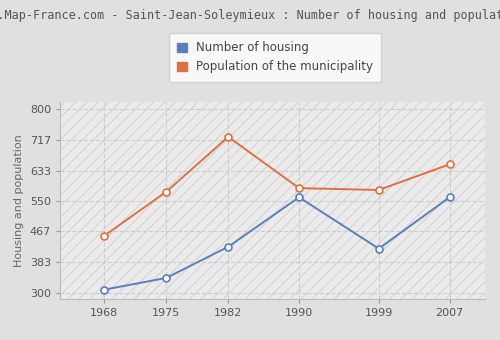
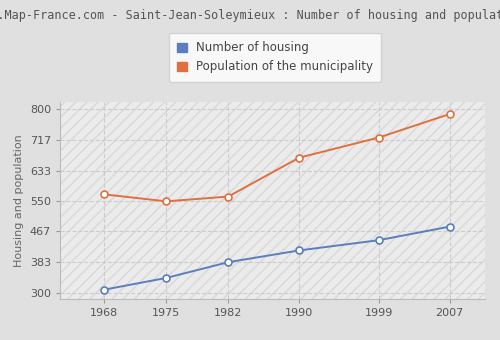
Population of the municipality/1968: 455 -> 568
Population of the municipality/1975: 575 -> 549
Number of housing/1982: 425 -> 383
Population of the municipality/1982: 725 -> 562
Number of housing/1990: 560 -> 415
Population of the municipality/1990: 585 -> 668
Number of housing/1999: 420 -> 443
Population of the municipality/1999: 580 -> 723
Number of housing/2007: 560 -> 480
Population of the municipality/2007: 650 -> 787
